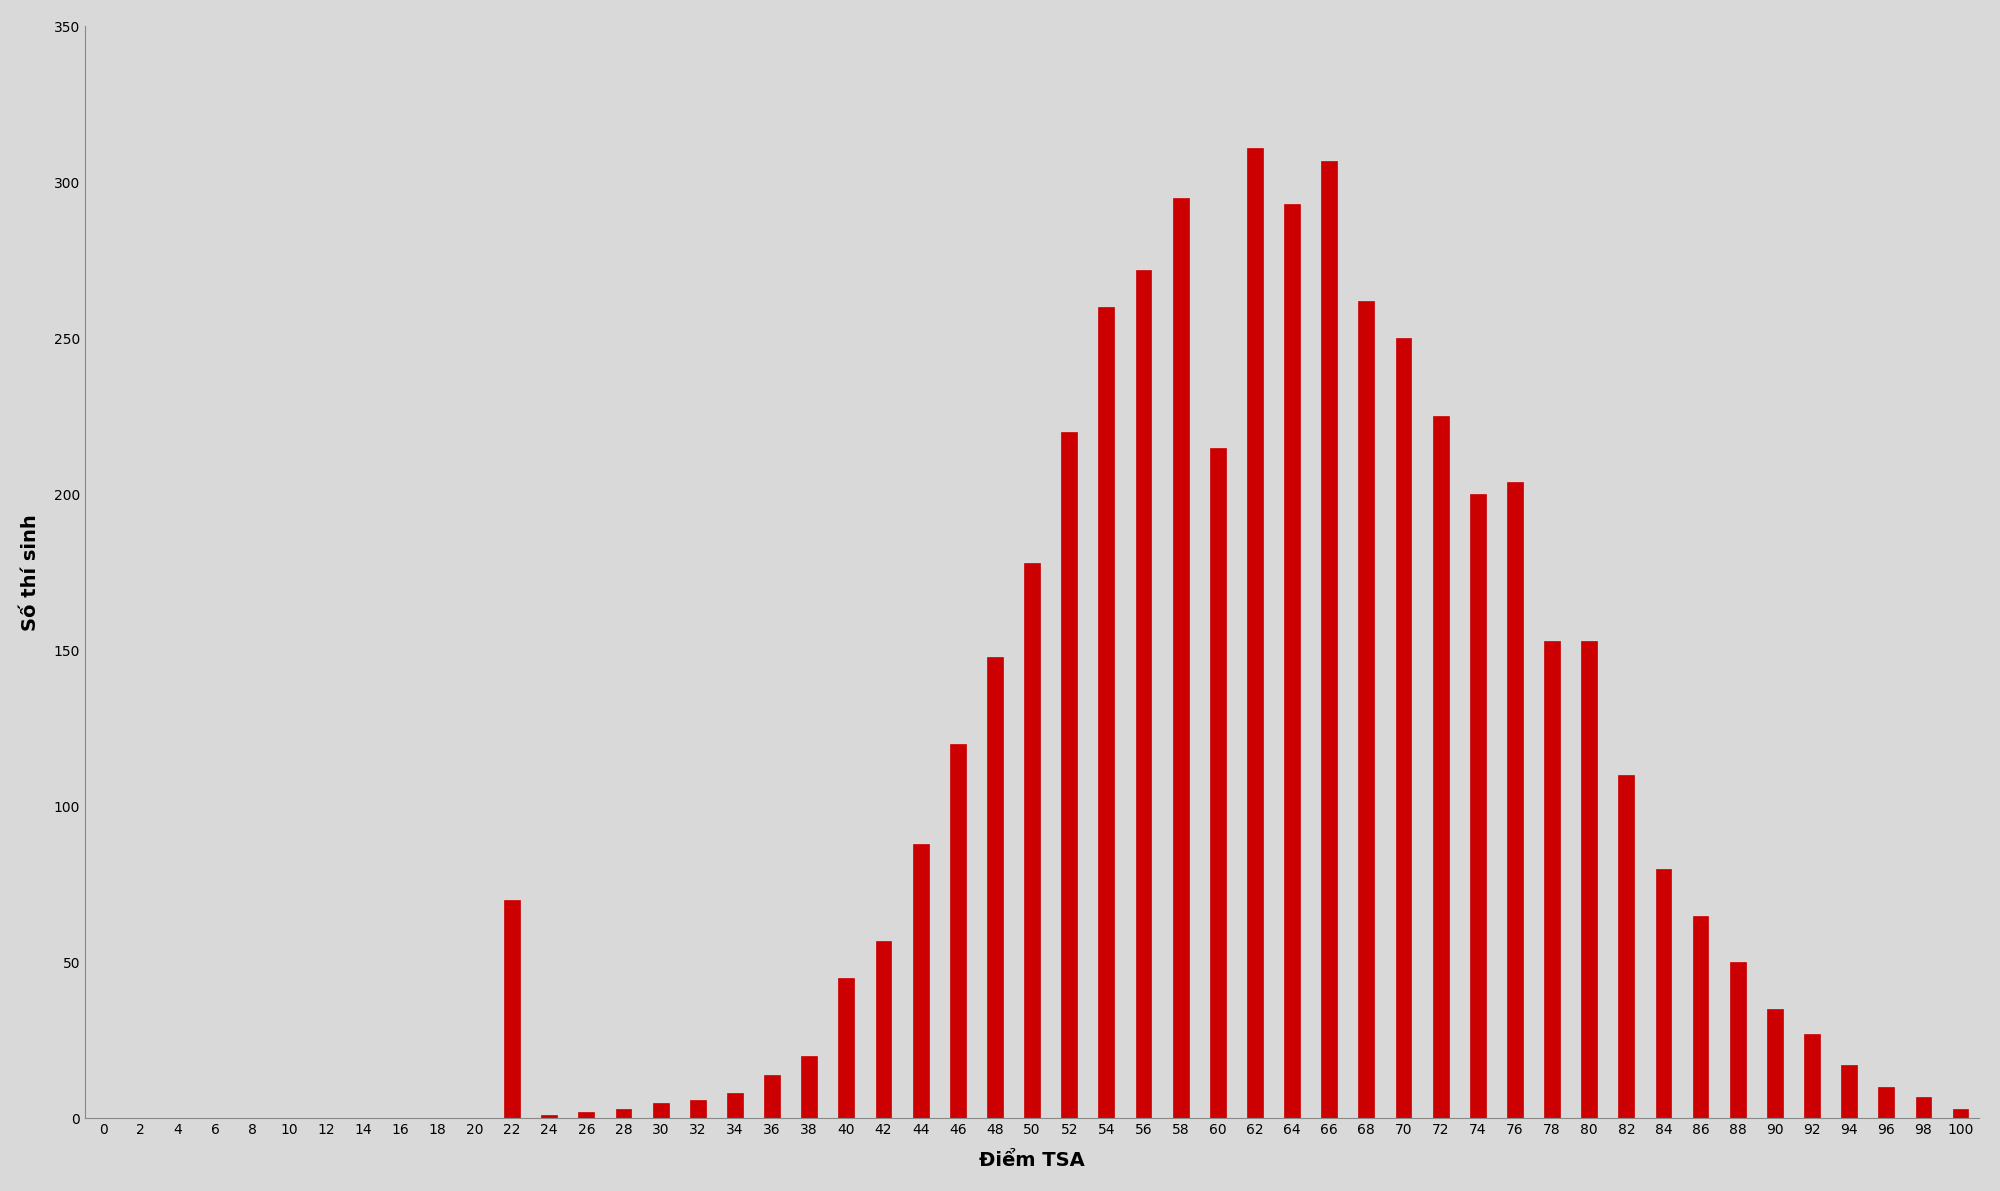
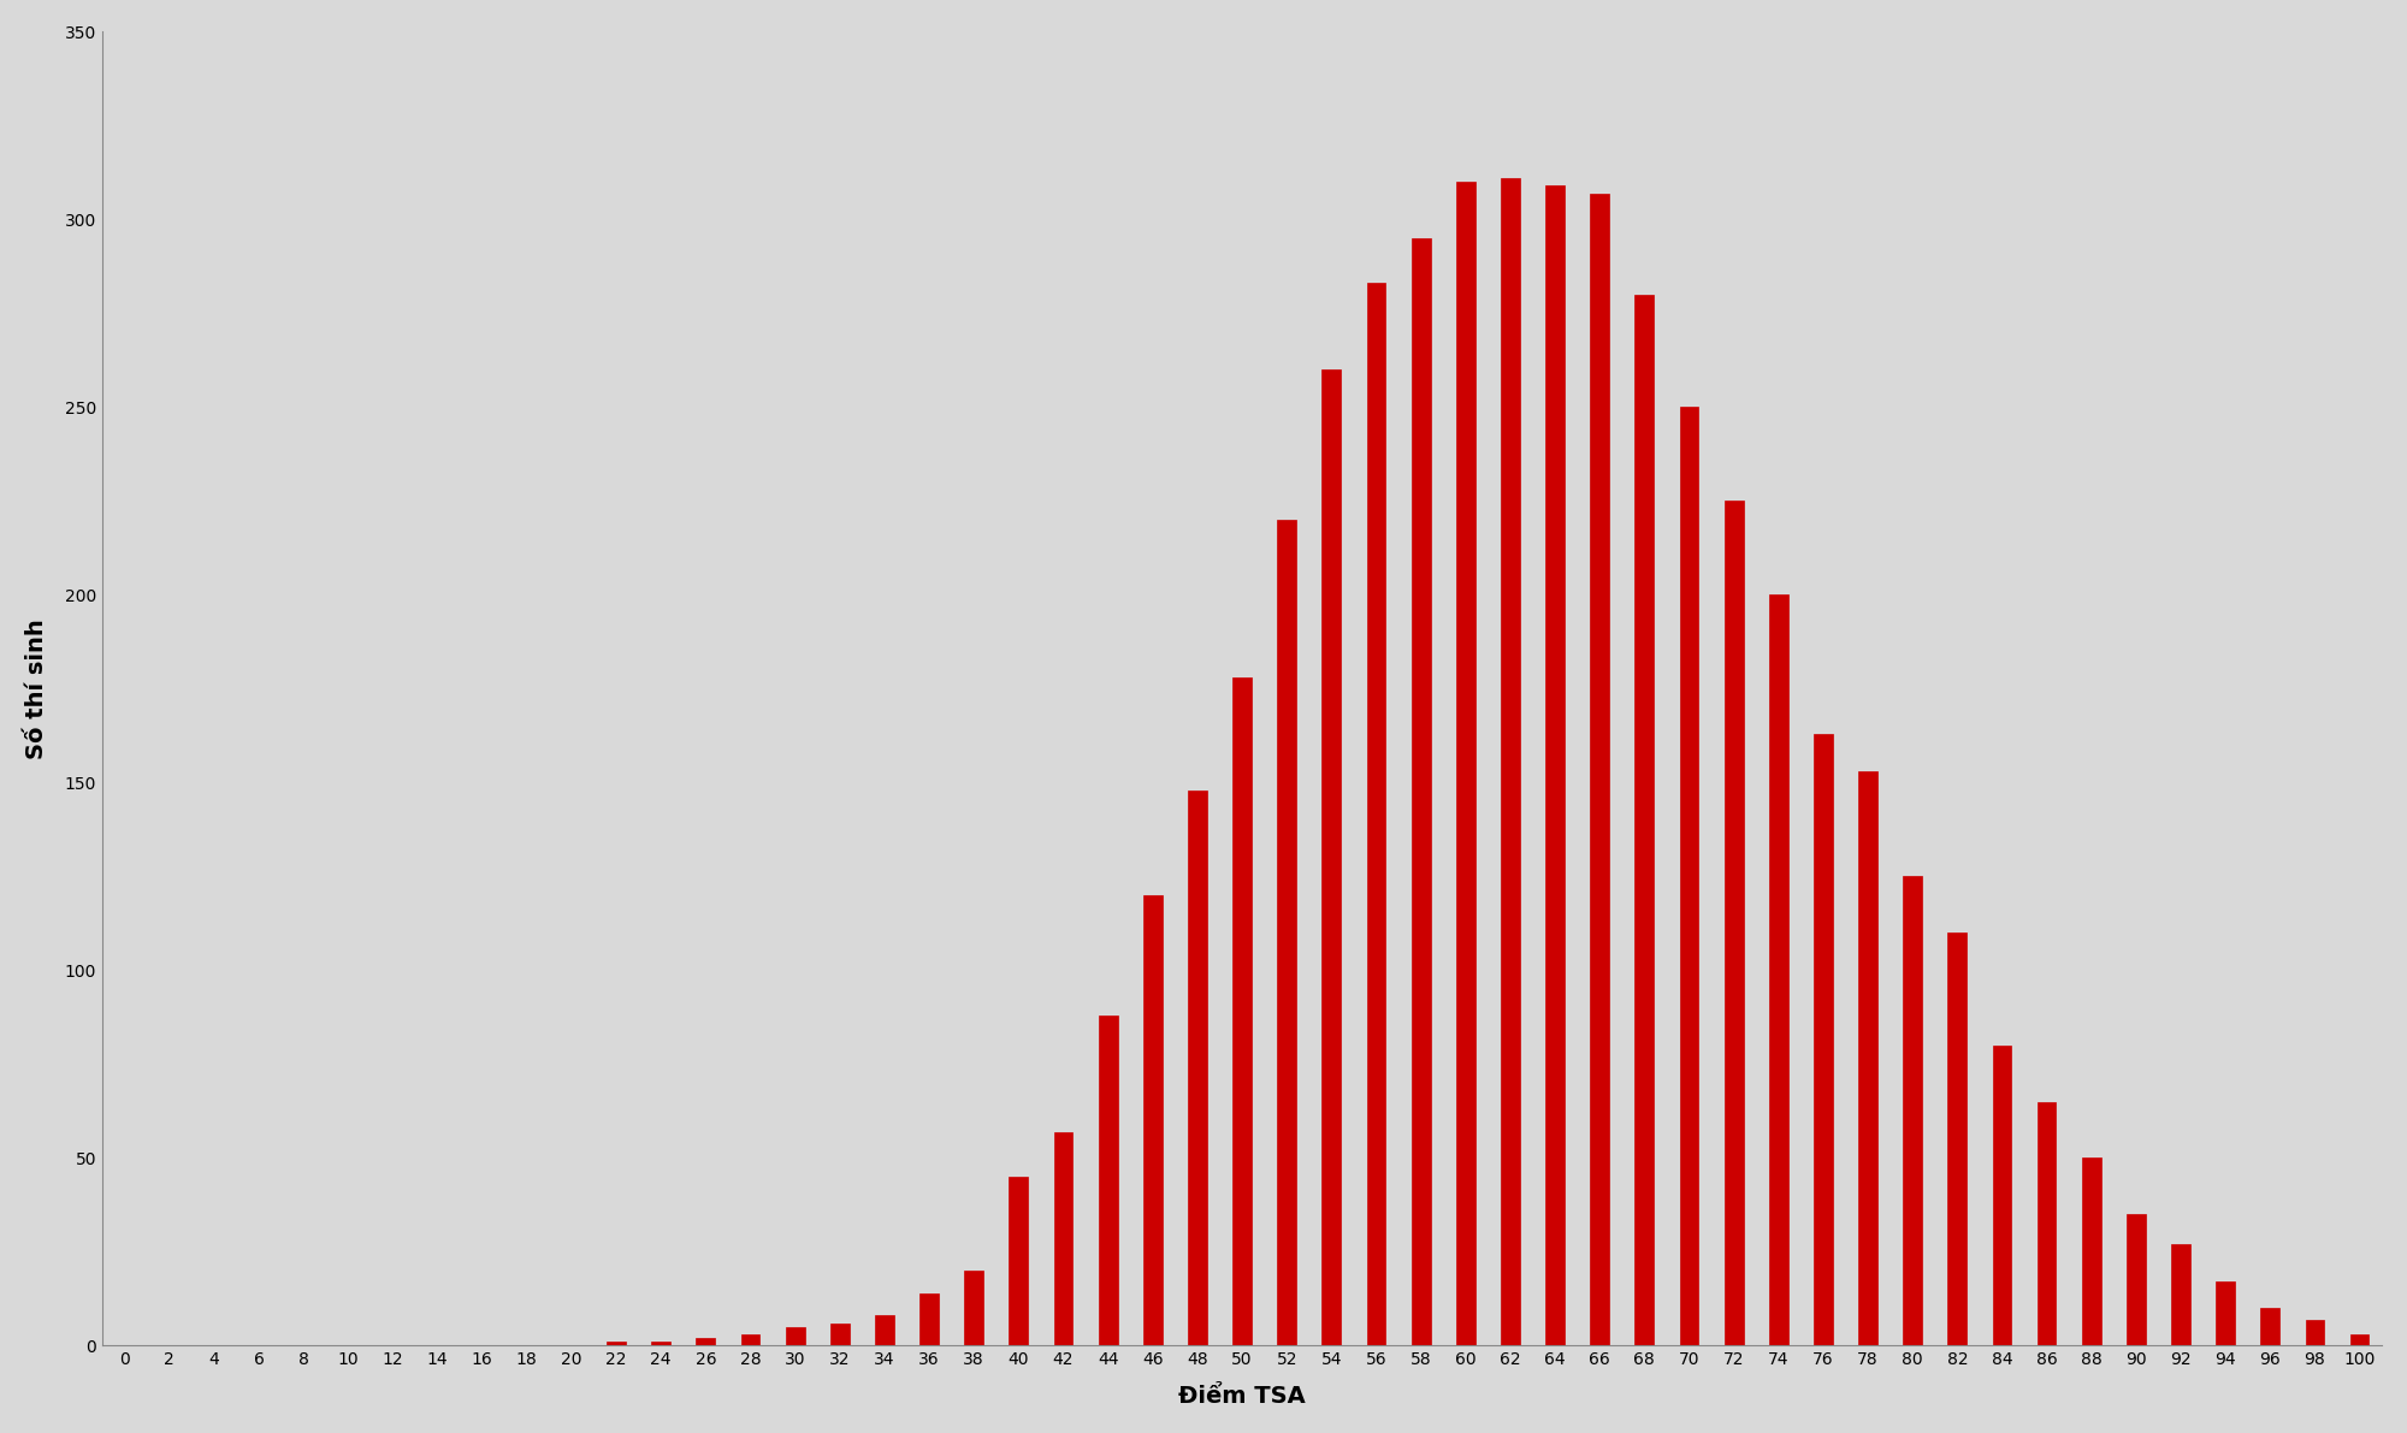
22: 70 -> 1
56: 272 -> 283
60: 215 -> 310
64: 293 -> 309
68: 262 -> 280
76: 204 -> 163
80: 153 -> 125
